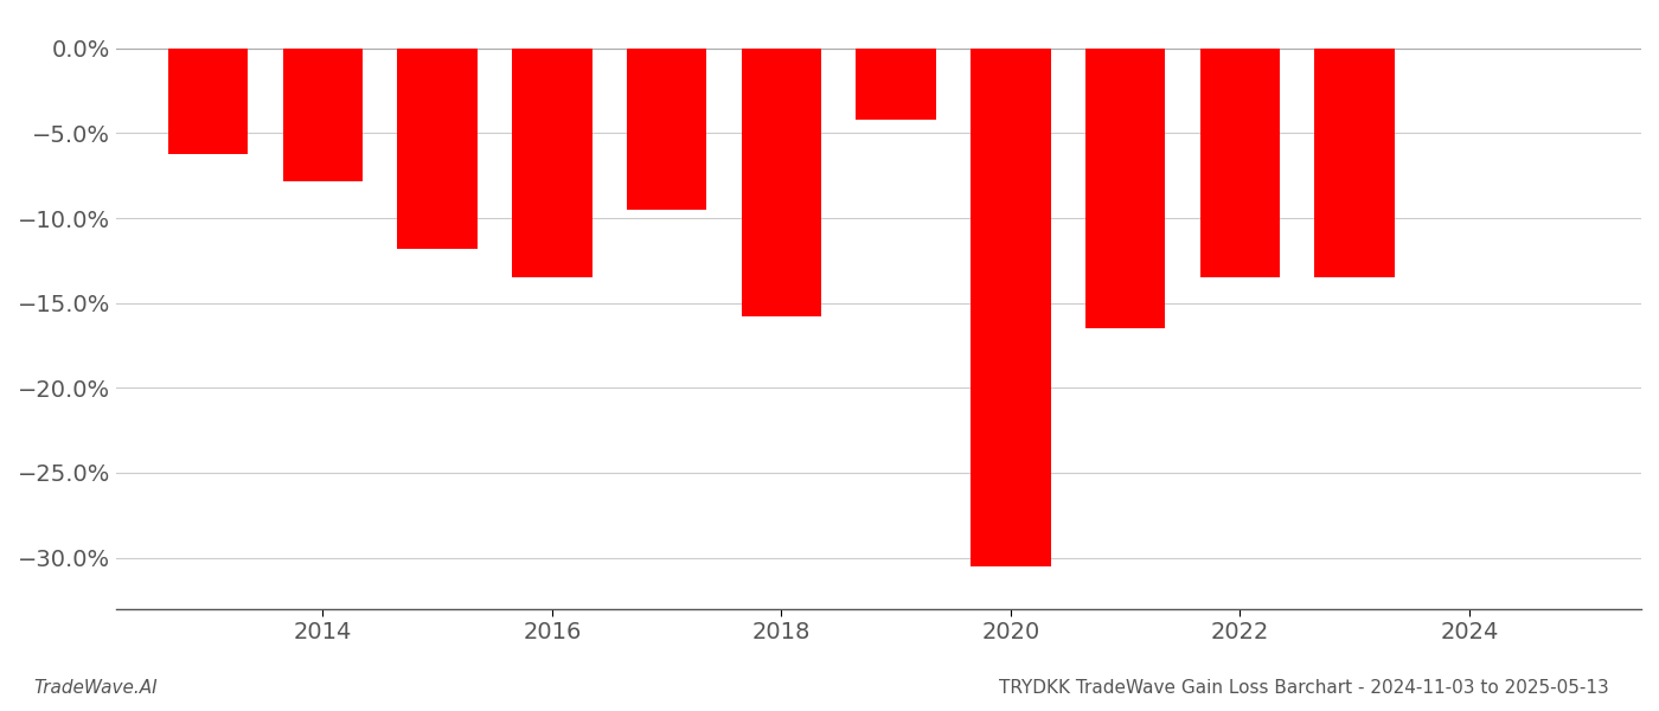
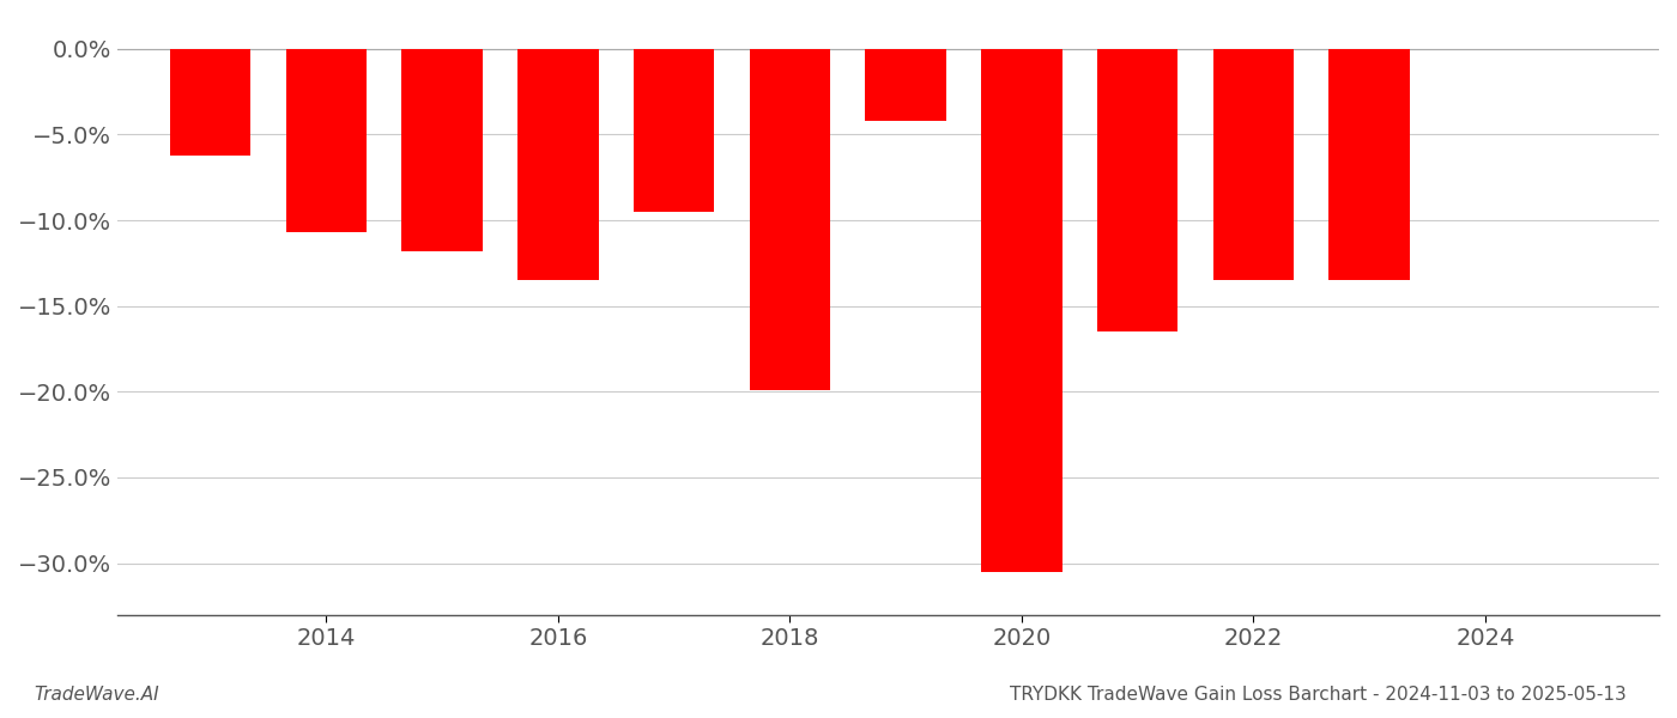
2014: -7.8% -> -10.7%
2018: -15.8% -> -19.9%
